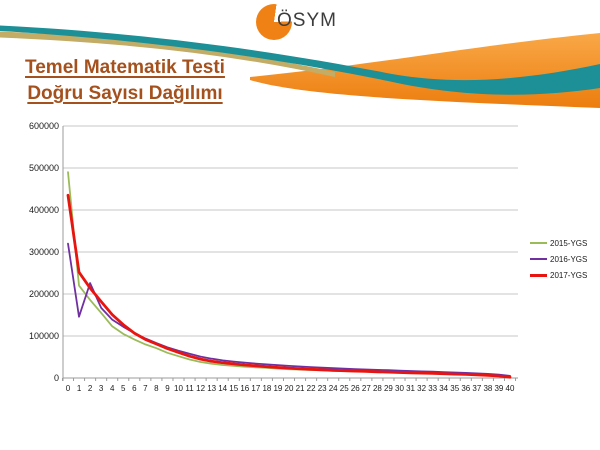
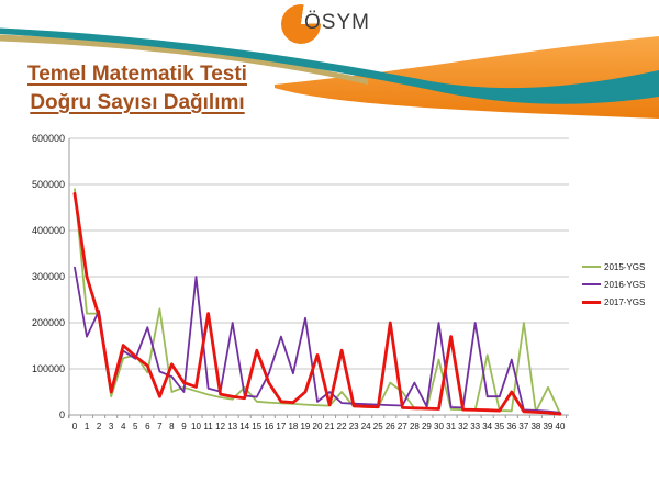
2017-YGS/0: 440000 -> 480000
2016-YGS/1: 150000 -> 170000
2017-YGS/1: 250000 -> 300000
2015-YGS/2: 190000 -> 220000
2015-YGS/3: 160000 -> 40000
2016-YGS/3: 170000 -> 50000
2017-YGS/3: 180000 -> 50000
2015-YGS/5: 100000 -> 130000
2016-YGS/6: 110000 -> 190000
2015-YGS/7: 80000 -> 230000
2017-YGS/7: 90000 -> 40000
2015-YGS/8: 70000 -> 50000
2017-YGS/8: 80000 -> 110000
2016-YGS/9: 70000 -> 50000
2016-YGS/10: 60000 -> 300000
2017-YGS/11: 50000 -> 220000
2016-YGS/13: 50000 -> 200000
2015-YGS/14: 30000 -> 60000
2017-YGS/15: 30000 -> 140000
2016-YGS/16: 40000 -> 90000
2017-YGS/16: 30000 -> 70000
2016-YGS/17: 30000 -> 170000
2016-YGS/18: 30000 -> 90000
2016-YGS/19: 30000 -> 210000
2017-YGS/19: 20000 -> 50000
2017-YGS/20: 20000 -> 130000
2016-YGS/21: 30000 -> 50000
2015-YGS/22: 20000 -> 50000
2017-YGS/22: 20000 -> 140000
2015-YGS/26: 20000 -> 70000
2017-YGS/26: 20000 -> 200000
2015-YGS/27: 20000 -> 50000
2016-YGS/28: 20000 -> 70000
2015-YGS/30: 10000 -> 120000
2016-YGS/30: 20000 -> 200000
2017-YGS/31: 10000 -> 170000
2016-YGS/33: 10000 -> 200000
2015-YGS/34: 10000 -> 130000
2016-YGS/34: 10000 -> 40000
2016-YGS/35: 10000 -> 40000
2016-YGS/36: 10000 -> 120000
2017-YGS/36: 10000 -> 50000
2015-YGS/37: 10000 -> 200000
2015-YGS/39: 10000 -> 60000
